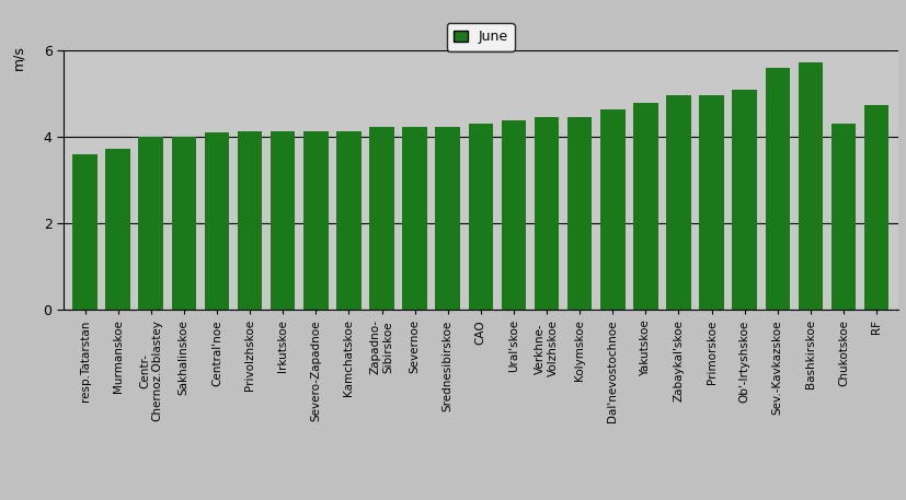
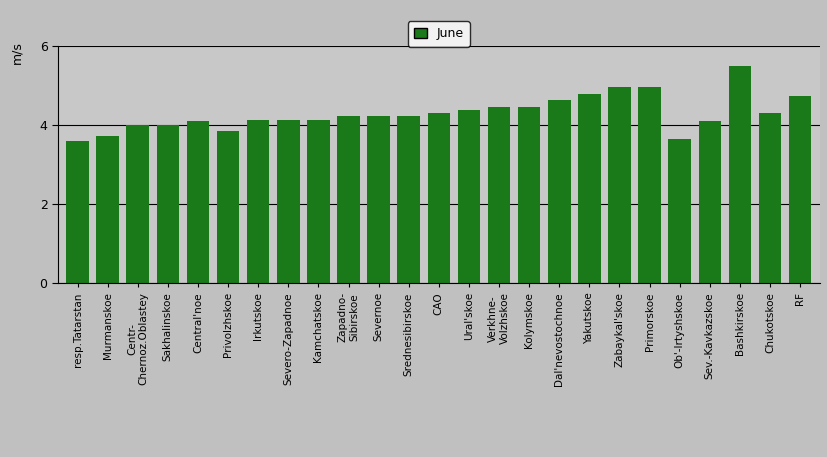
Privolzhskoe: 4.12 -> 3.85
Ob'-Irtyshskoe: 5.08 -> 3.65
Sev.-Kavkazskoe: 5.60 -> 4.10
Bashkirskoe: 5.72 -> 5.50
